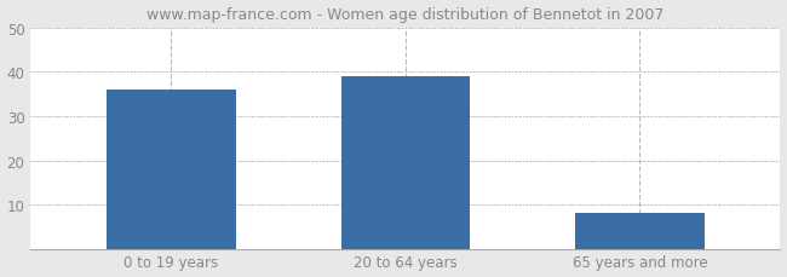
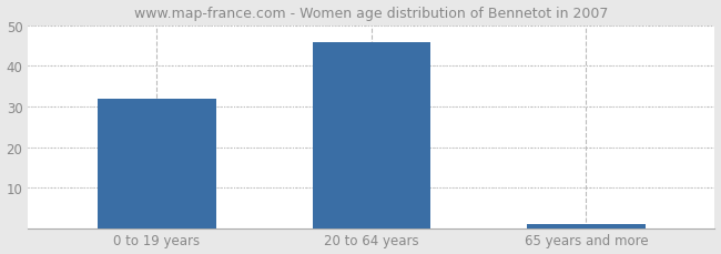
0 to 19 years: 36 -> 32
20 to 64 years: 39 -> 46
65 years and more: 8 -> 1
